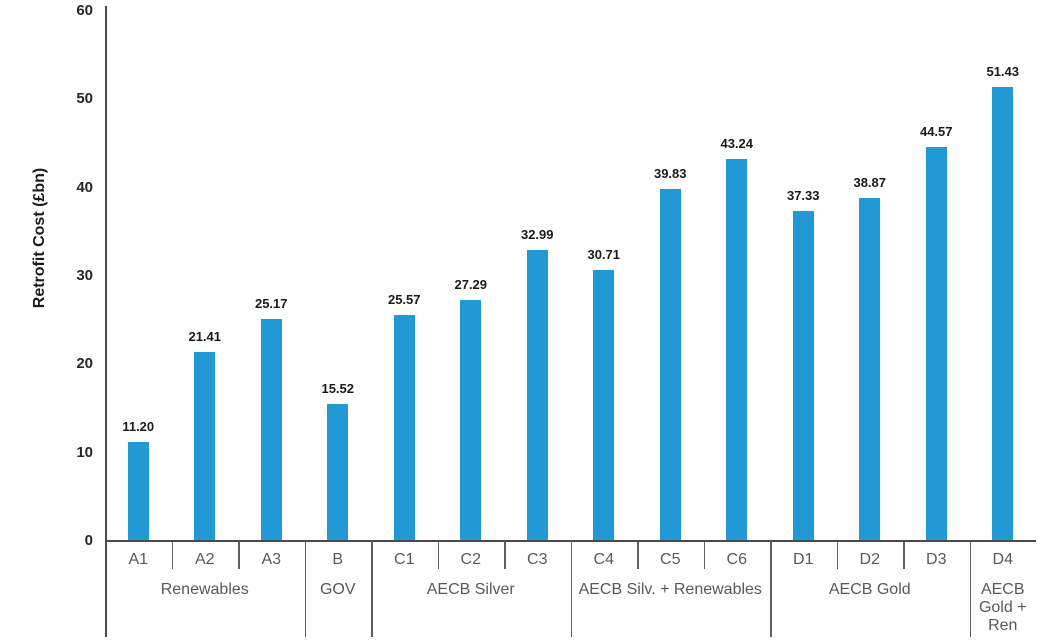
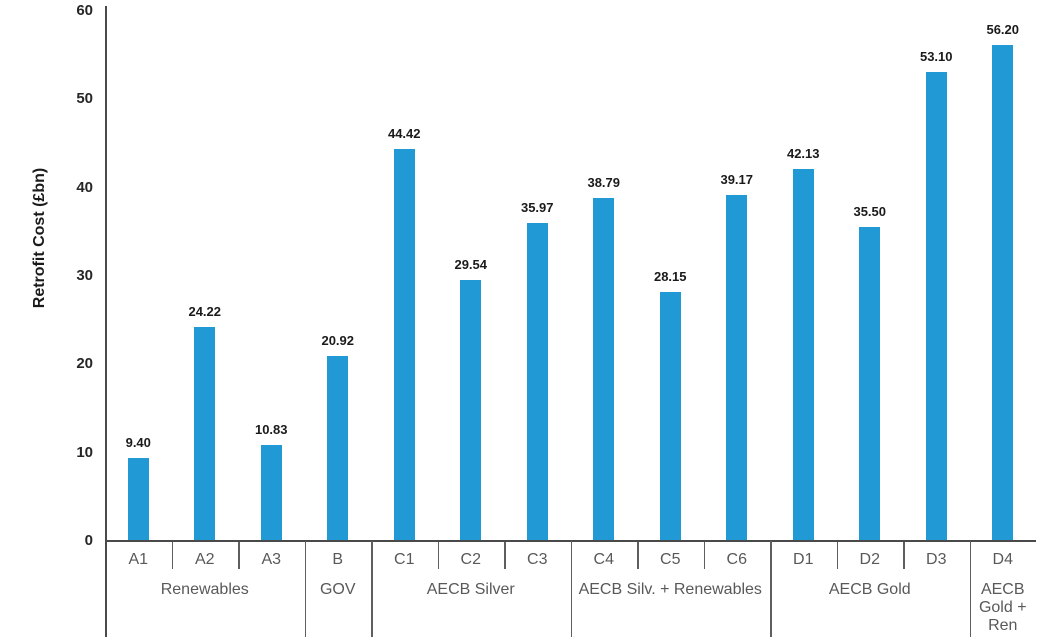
A1: 11.20 -> 9.40
A2: 21.41 -> 24.22
A3: 25.17 -> 10.83
B: 15.52 -> 20.92
C1: 25.57 -> 44.42
C2: 27.29 -> 29.54
C3: 32.99 -> 35.97
C4: 30.71 -> 38.79
C5: 39.83 -> 28.15
C6: 43.24 -> 39.17
D1: 37.33 -> 42.13
D2: 38.87 -> 35.50
D3: 44.57 -> 53.10
D4: 51.43 -> 56.20
